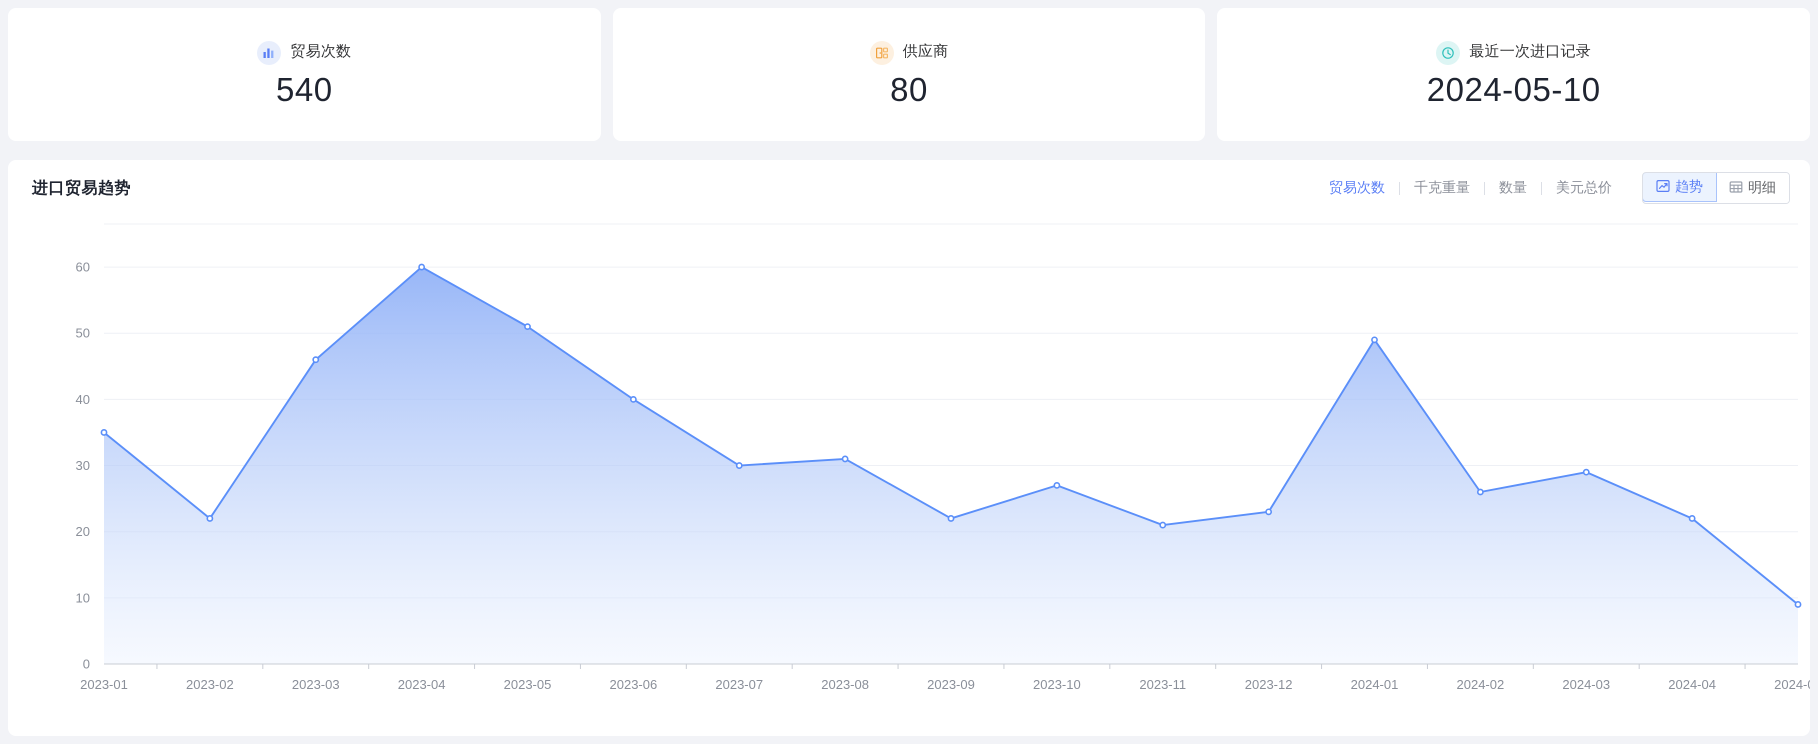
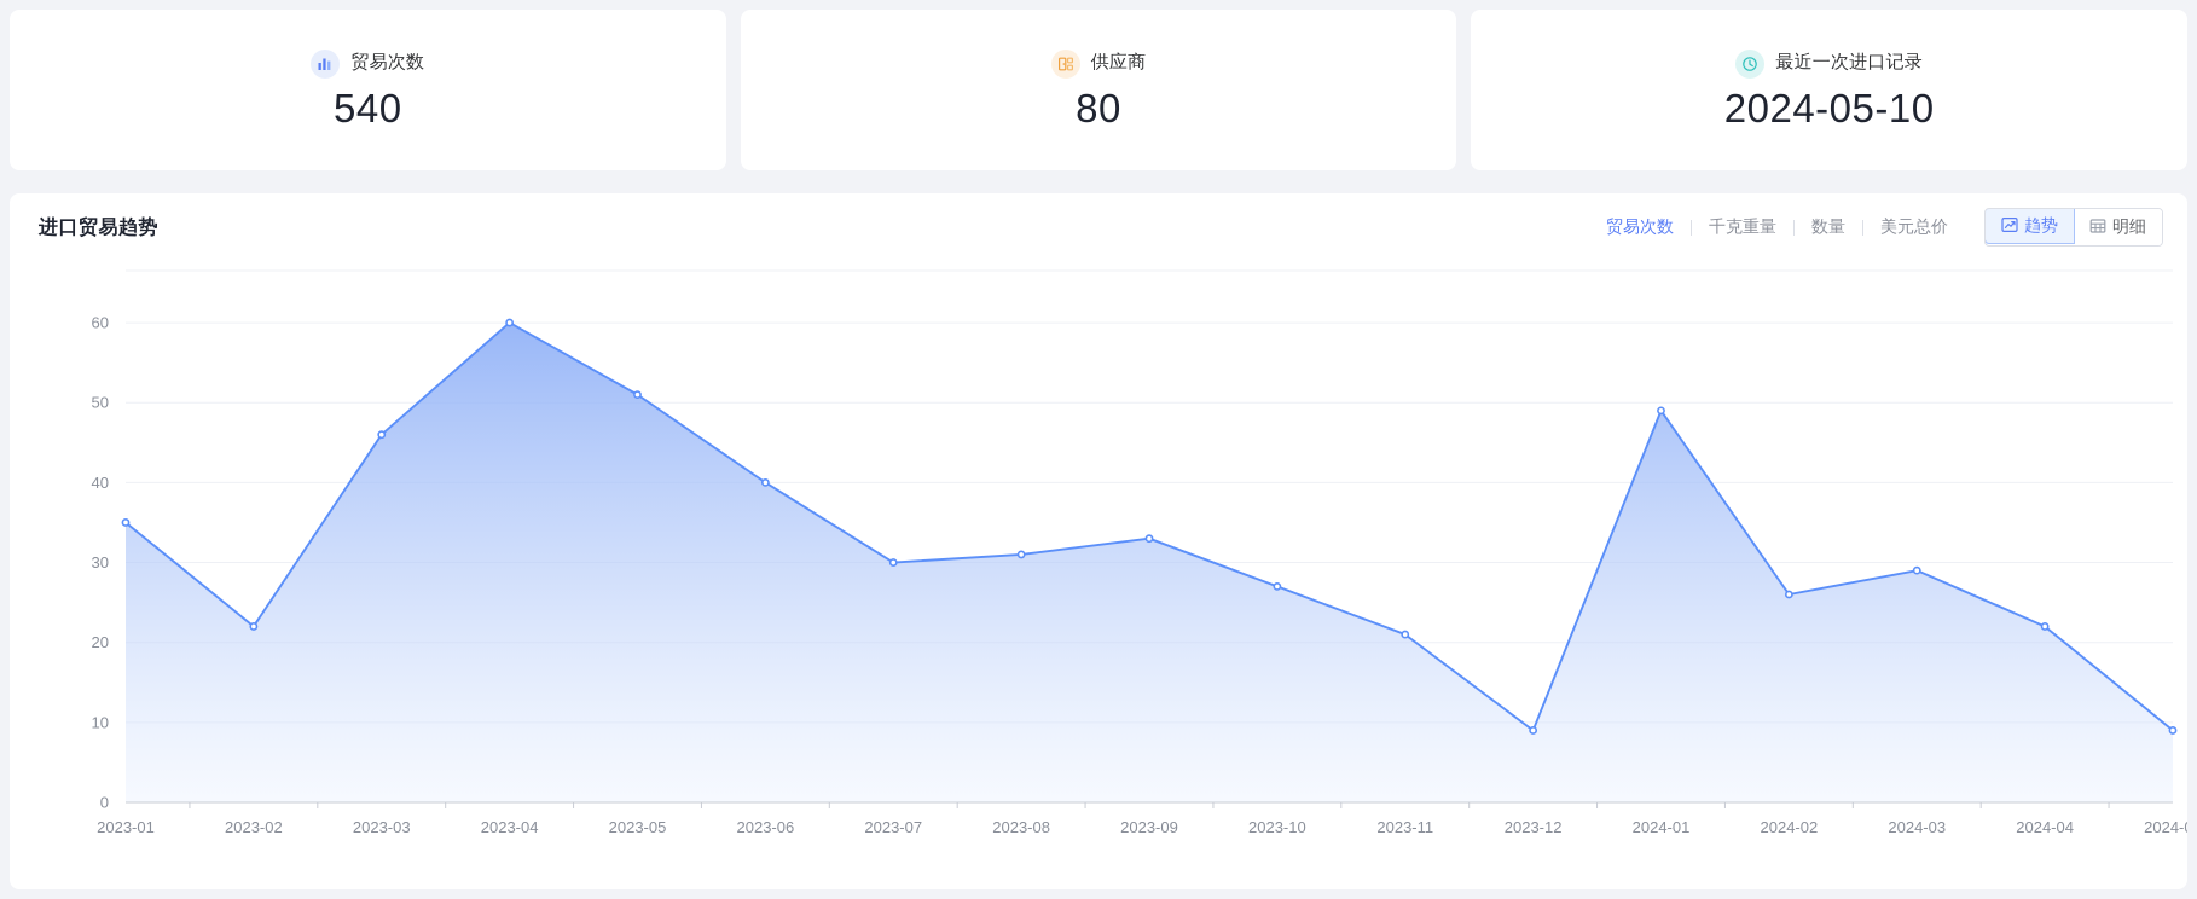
2023-09: 22 -> 33
2023-12: 23 -> 9
